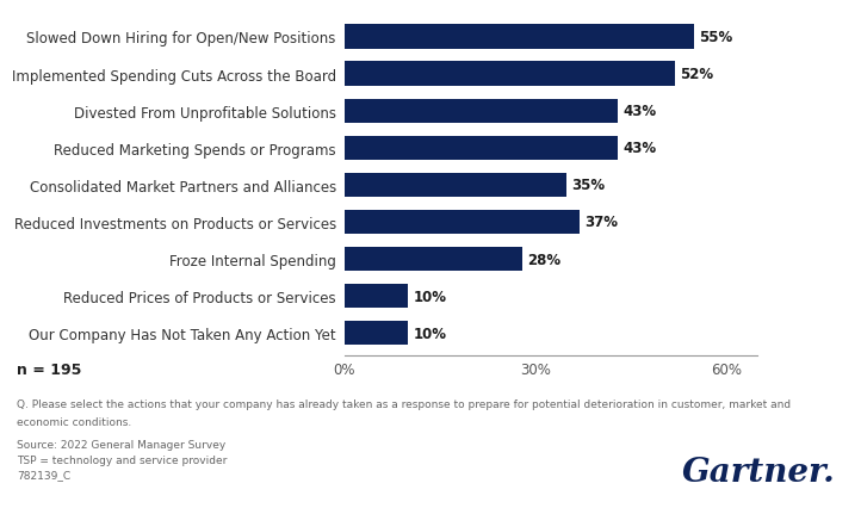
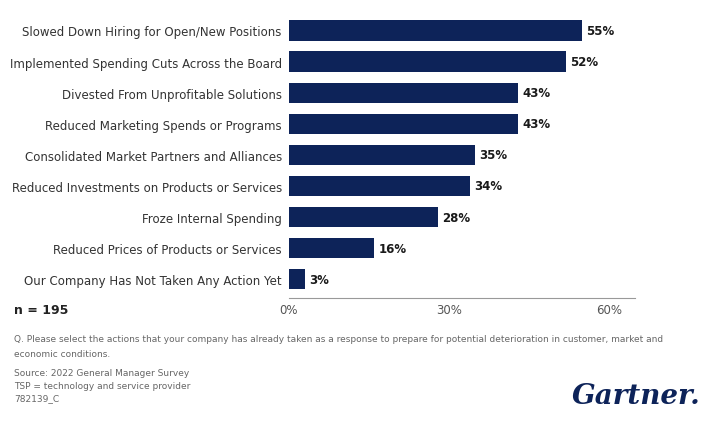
Reduced Investments on Products or Services: 37% -> 34%
Reduced Prices of Products or Services: 10% -> 16%
Our Company Has Not Taken Any Action Yet: 10% -> 3%
